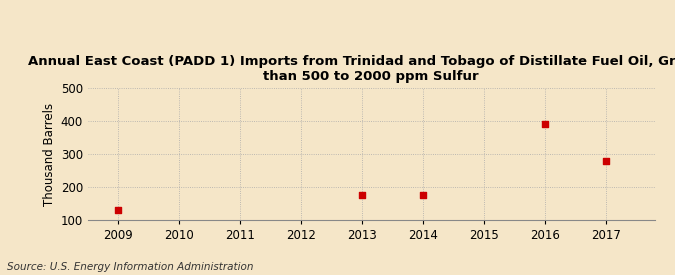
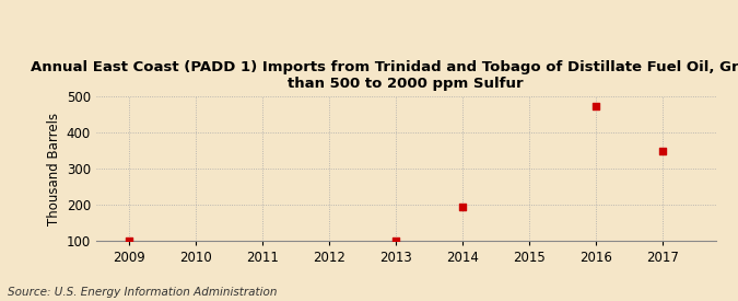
2009: 130 -> 101
2013: 175 -> 101
2014: 175 -> 193
2016: 390 -> 473
2017: 280 -> 348
